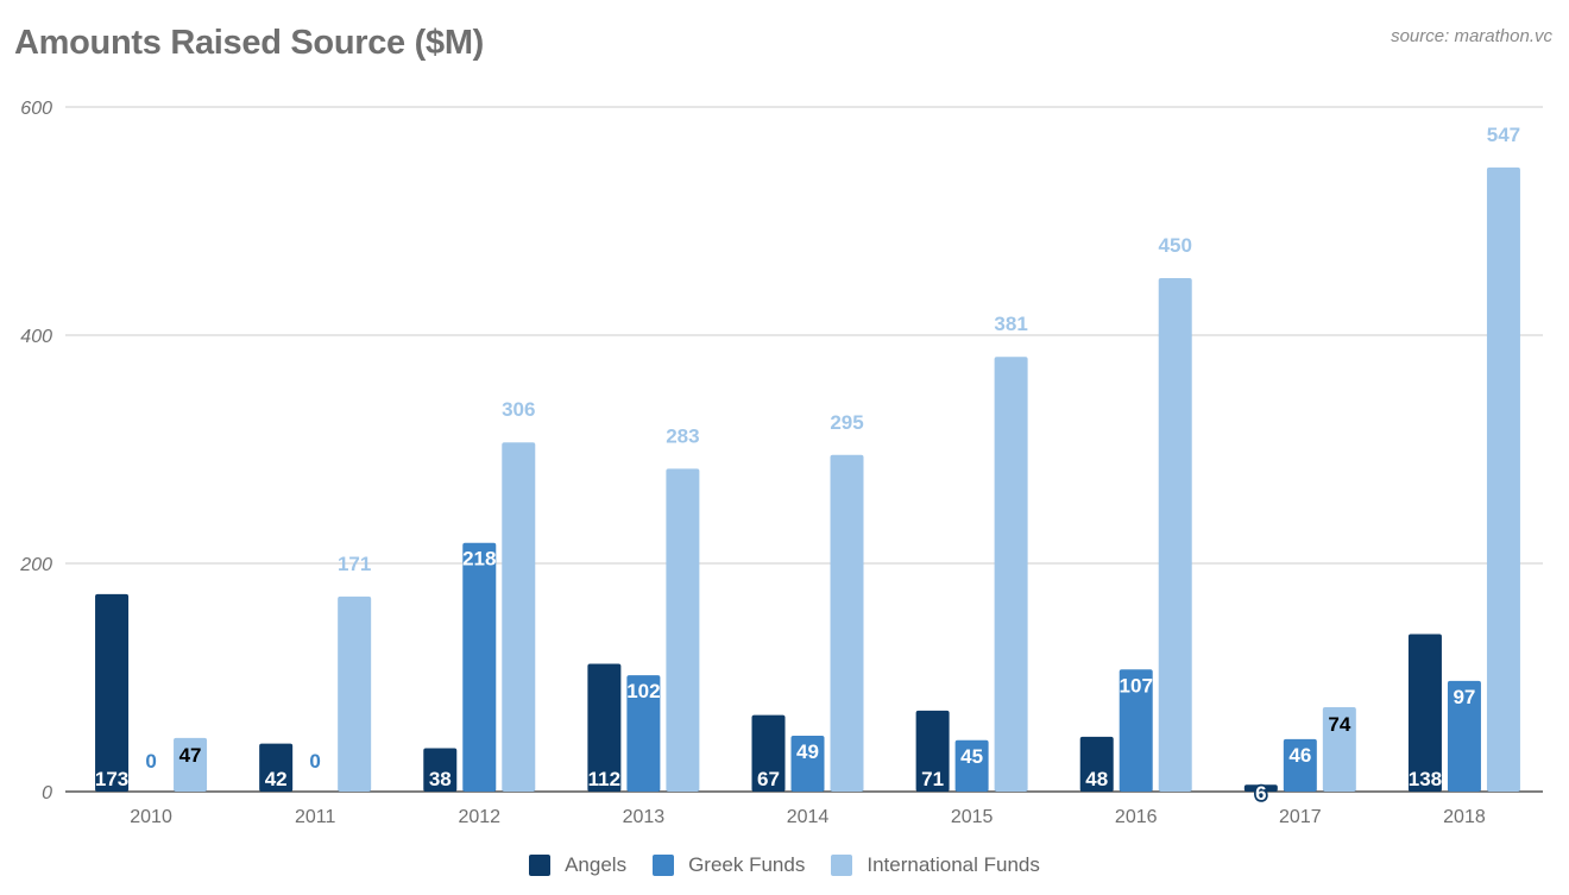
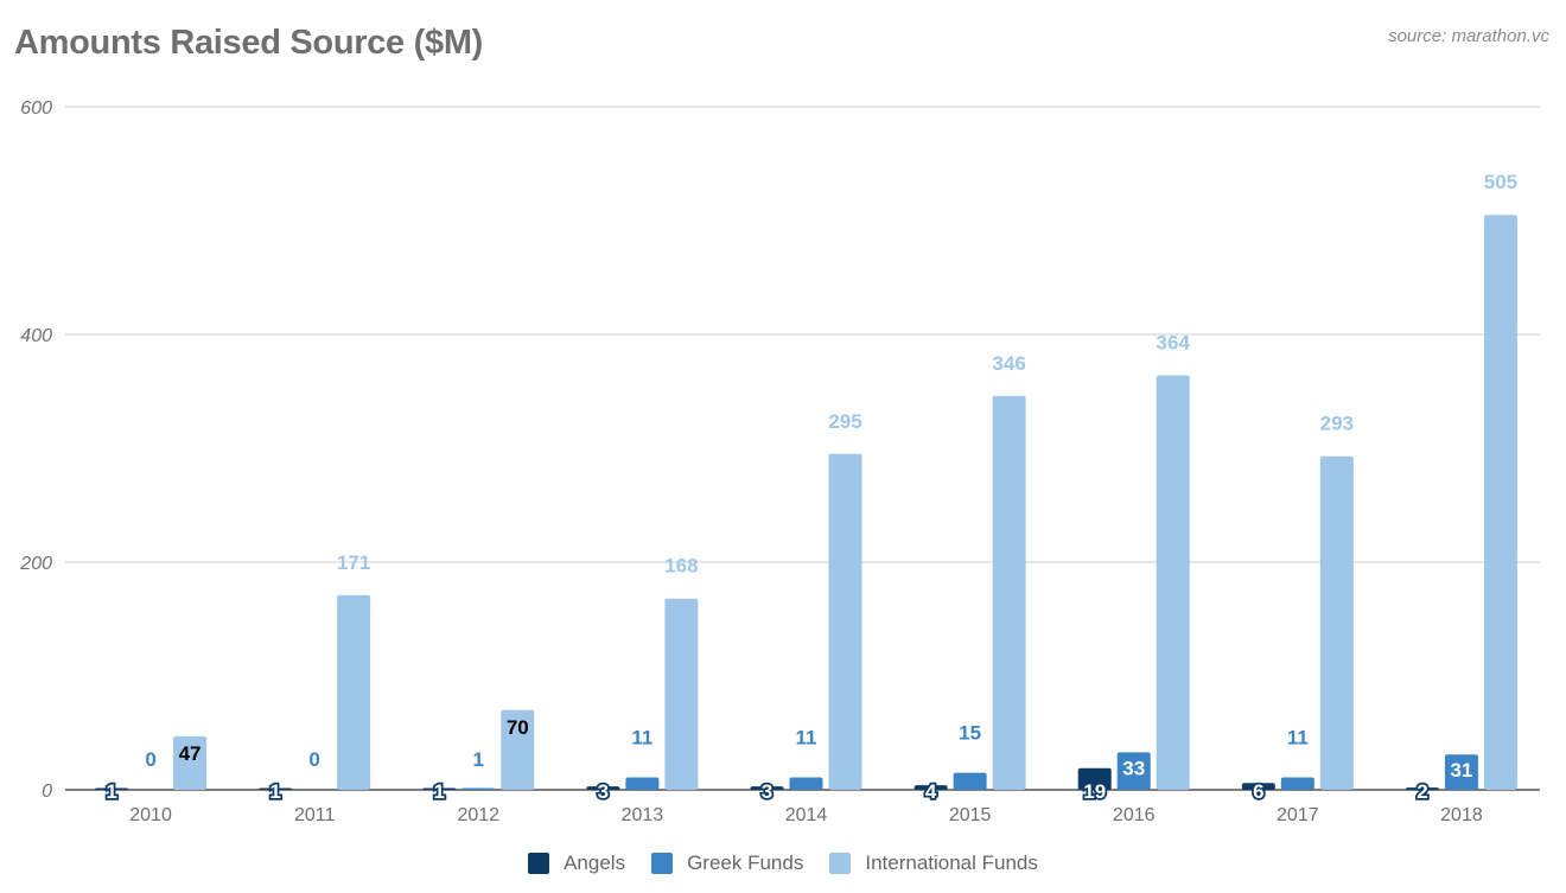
Angels/2010: 173 -> 1
Angels/2011: 42 -> 1
Angels/2012: 38 -> 1
Greek Funds/2012: 218 -> 1
International Funds/2012: 306 -> 70
Angels/2013: 112 -> 3
Greek Funds/2013: 102 -> 11
International Funds/2013: 283 -> 168
Angels/2014: 67 -> 3
Greek Funds/2014: 49 -> 11
Angels/2015: 71 -> 4
Greek Funds/2015: 45 -> 15
International Funds/2015: 381 -> 346
Angels/2016: 48 -> 19
Greek Funds/2016: 107 -> 33
International Funds/2016: 450 -> 364
Greek Funds/2017: 46 -> 11
International Funds/2017: 74 -> 293
Angels/2018: 138 -> 2
Greek Funds/2018: 97 -> 31
International Funds/2018: 547 -> 505
